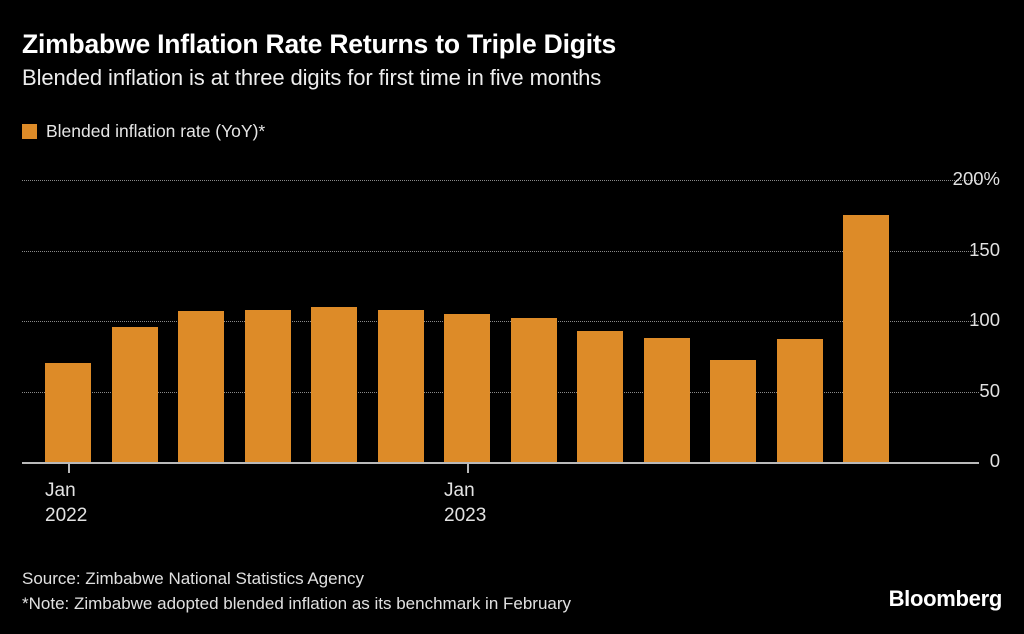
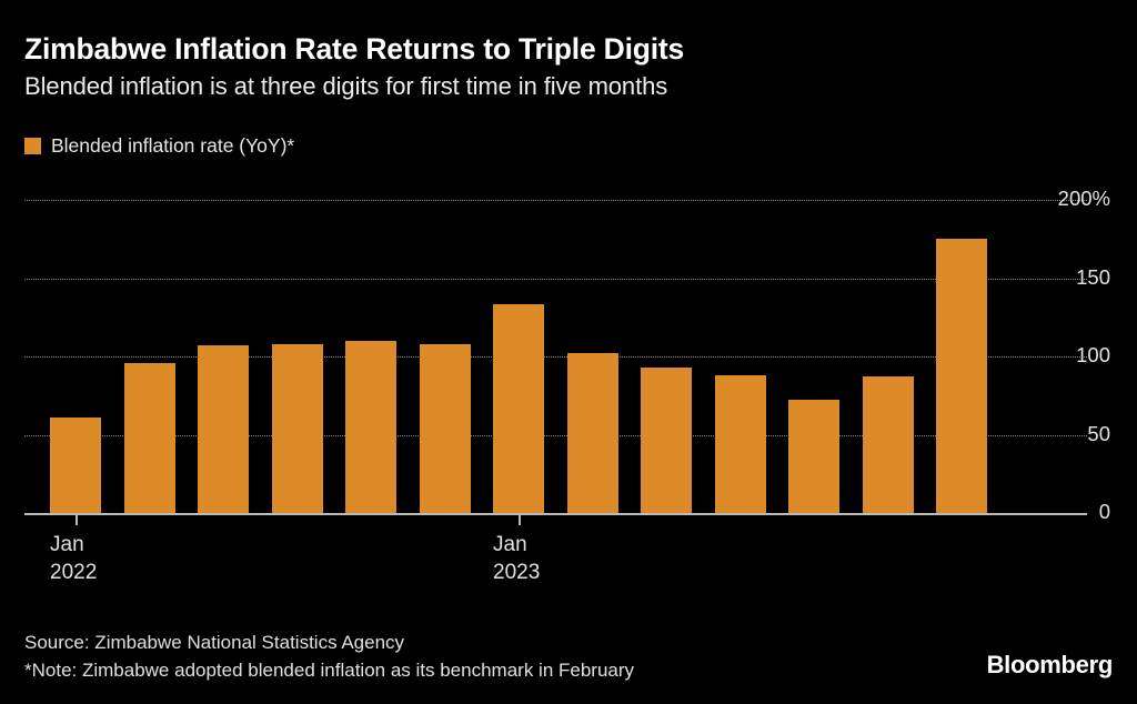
Jan 2022: 70% -> 61%
Jan 2023: 105% -> 133%
